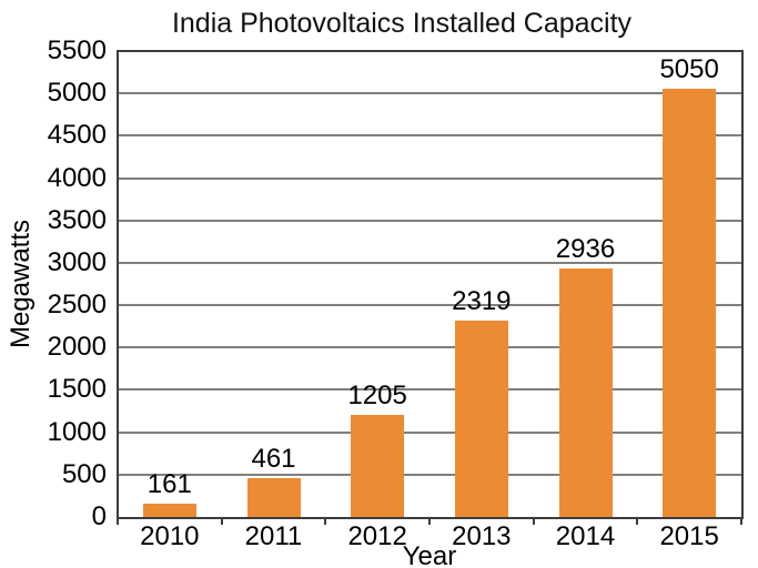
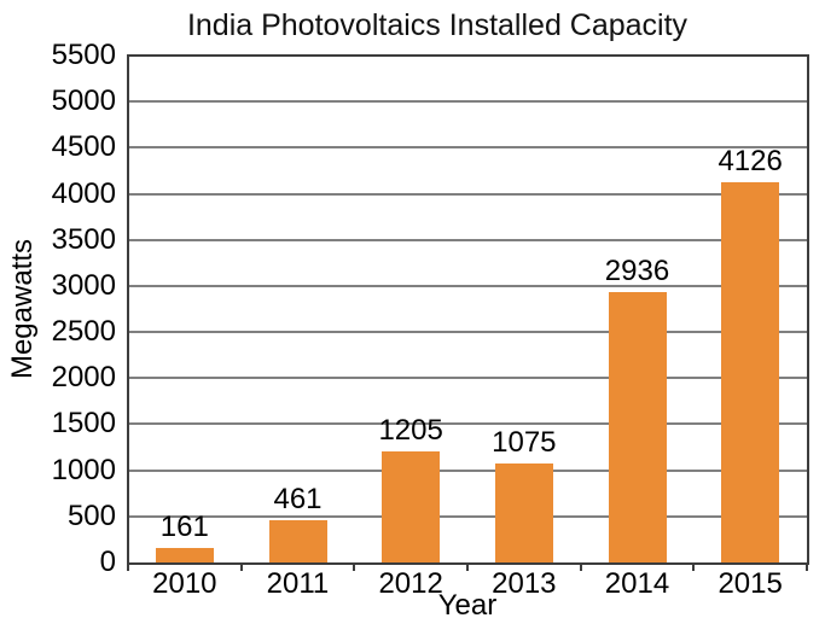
2013: 2319 -> 1075
2015: 5050 -> 4126
